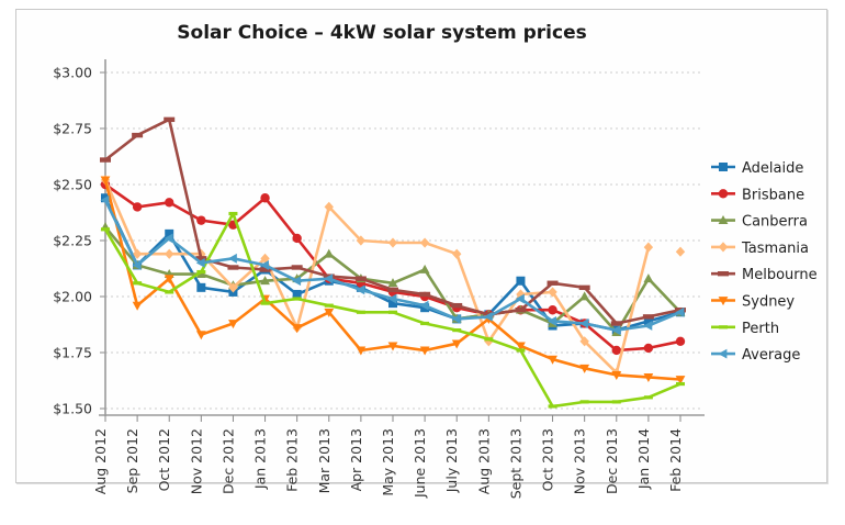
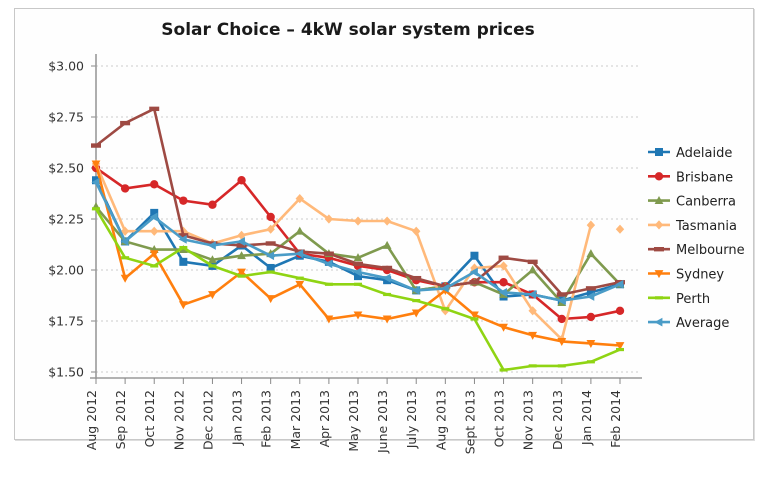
Tasmania/Dec 2012: $2.04 -> $2.13
Perth/Dec 2012: $2.37 -> $2.02
Average/Dec 2012: $2.17 -> $2.12
Tasmania/Feb 2013: $1.86 -> $2.20
Tasmania/Mar 2013: $2.40 -> $2.35
